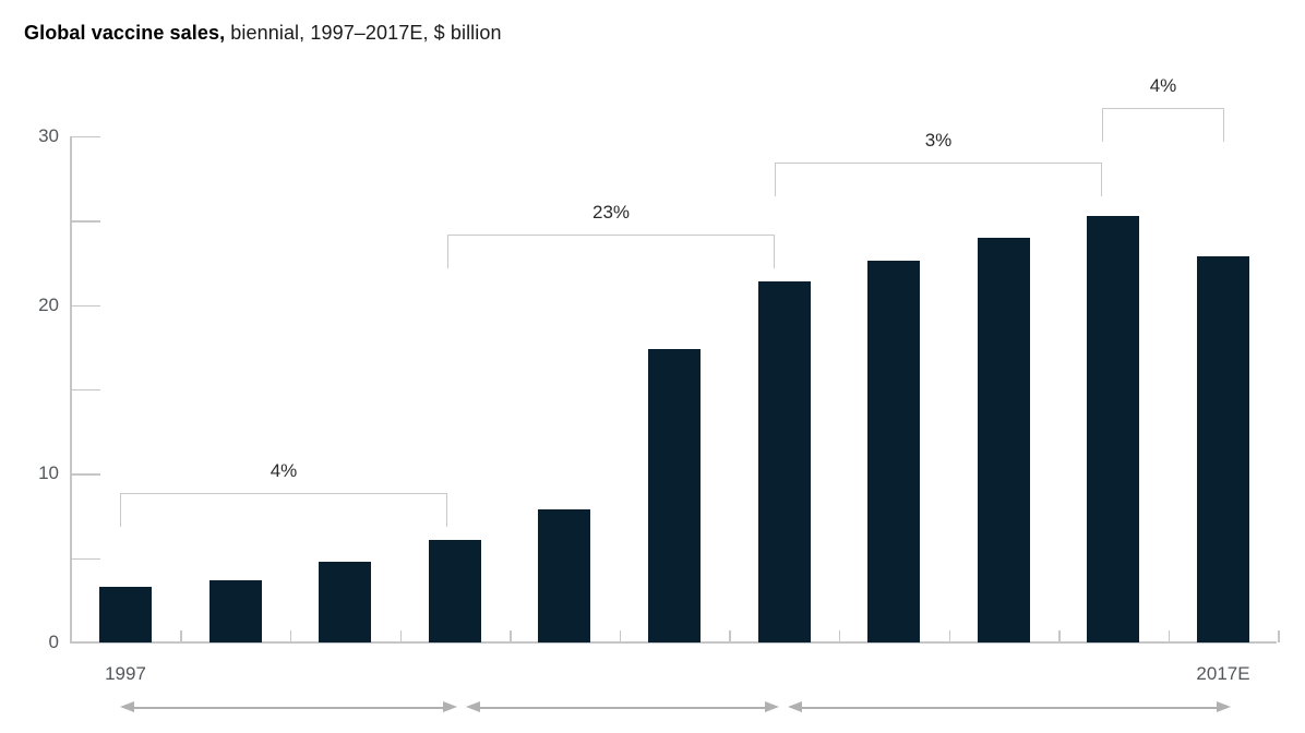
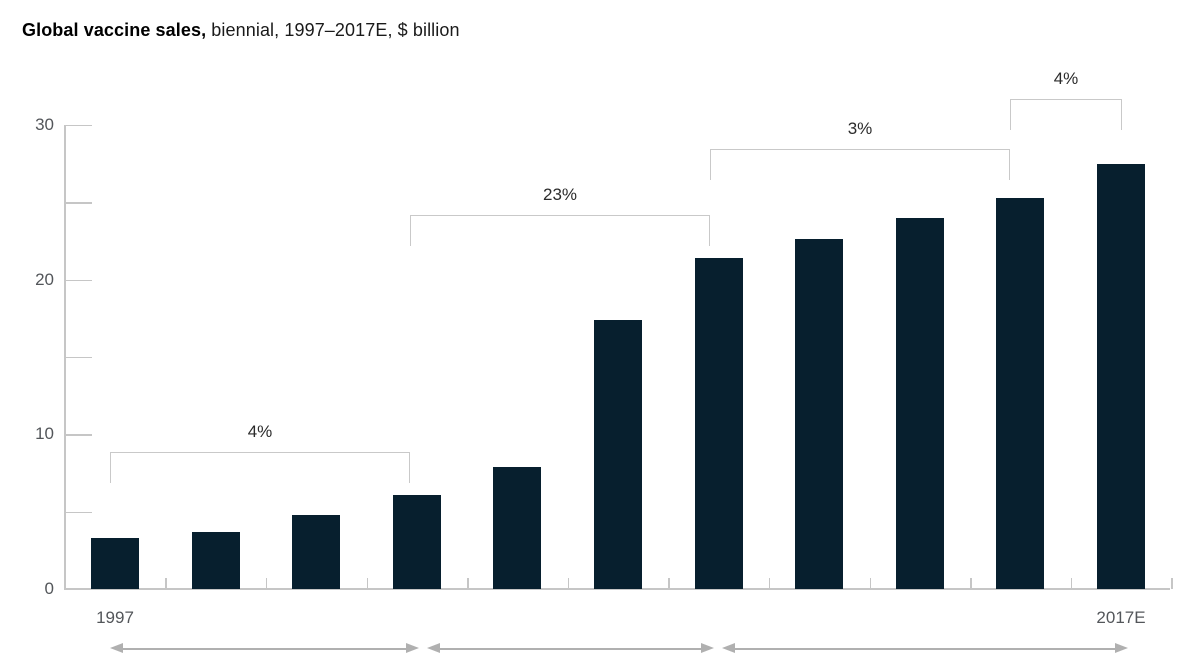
2017E: 22.9 -> 27.5
